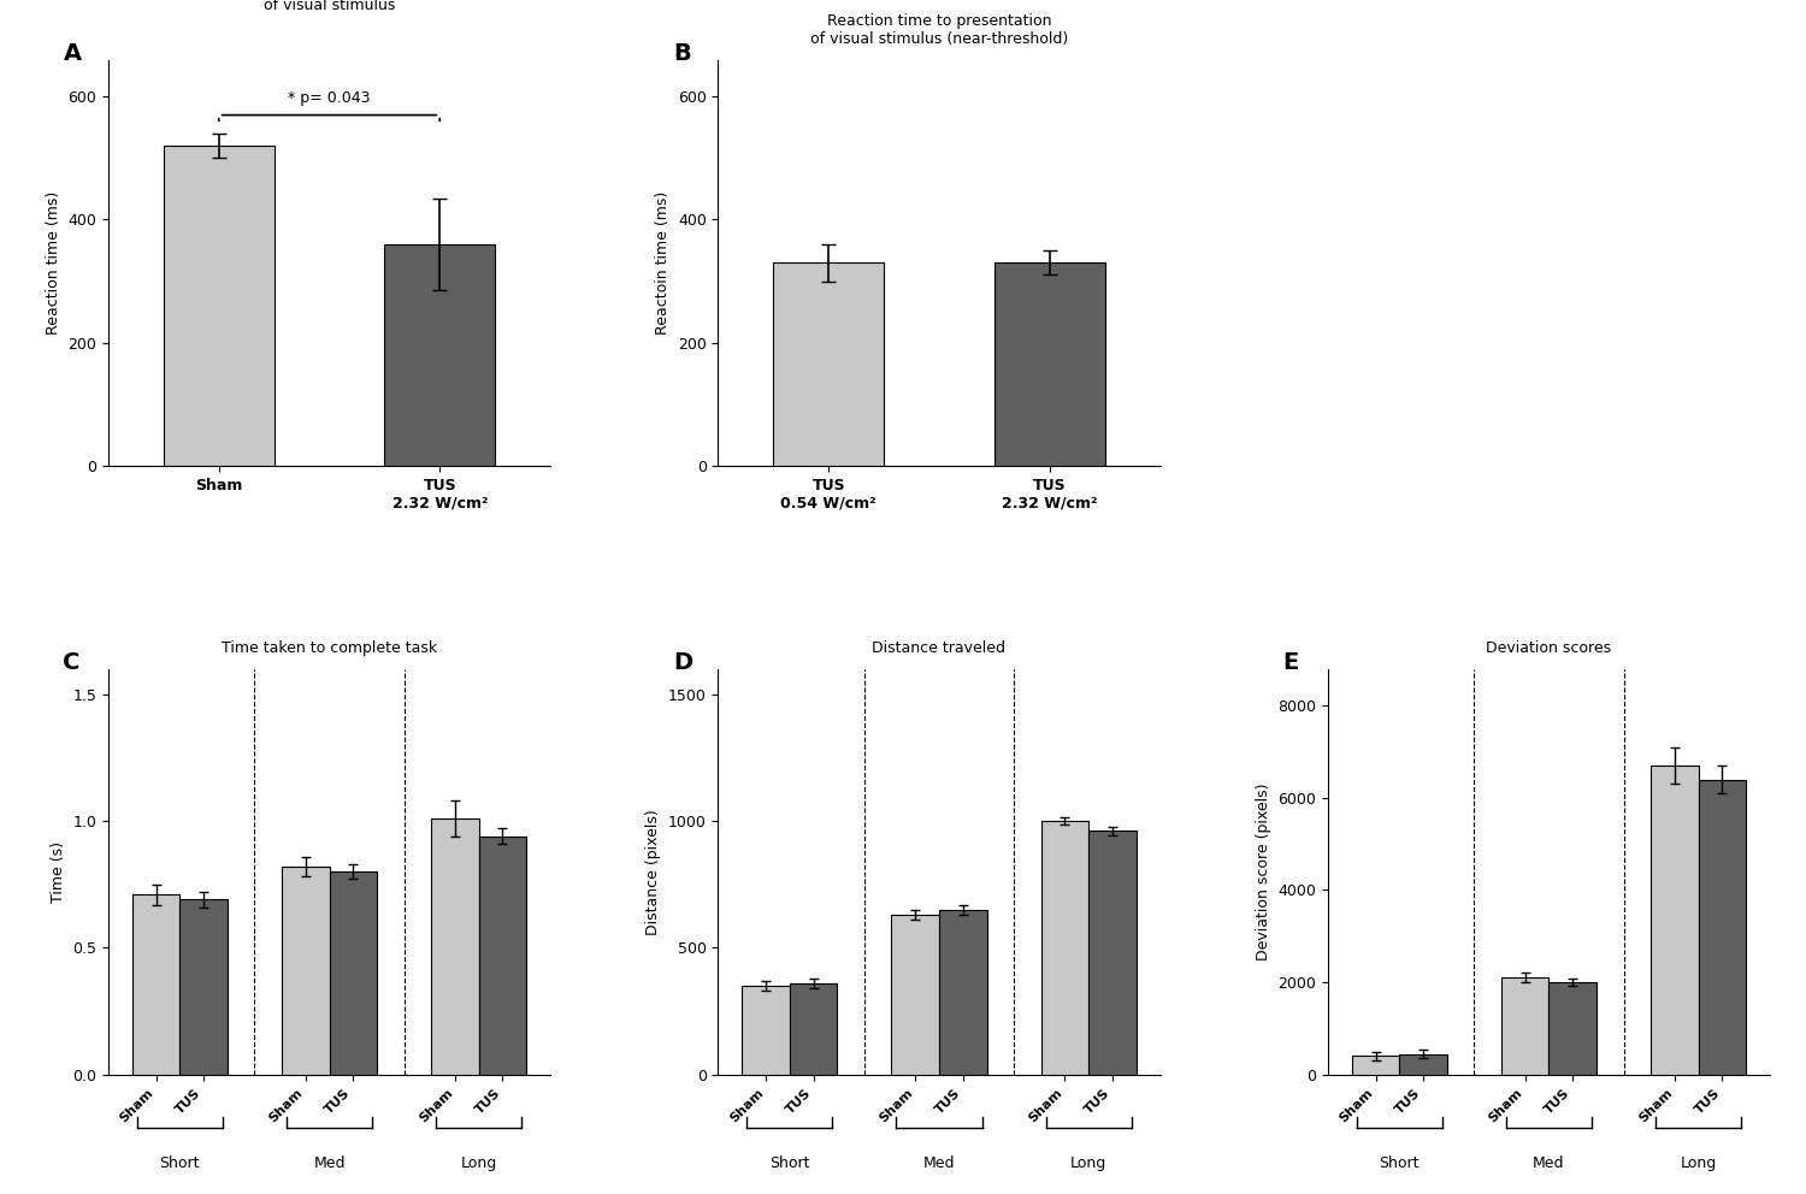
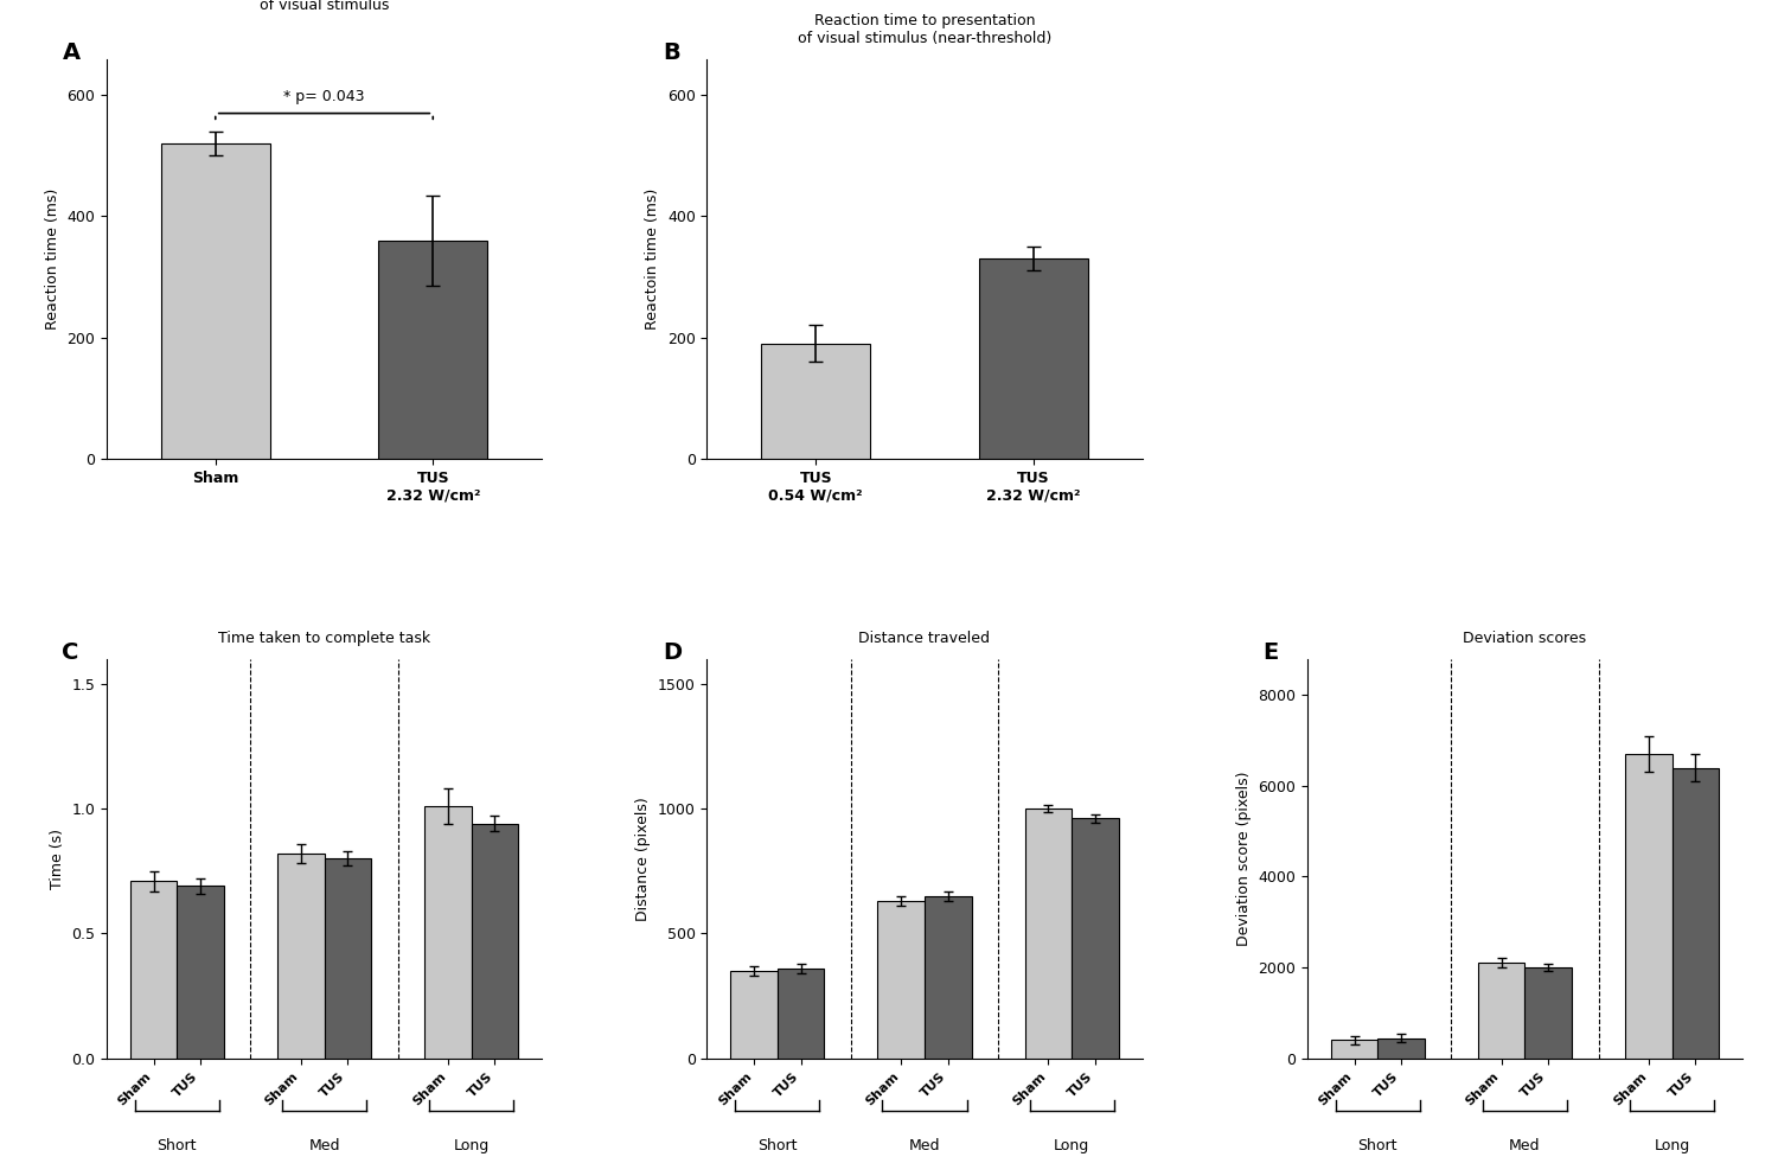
TUS 0.54 W/cm²: 330 -> 190
